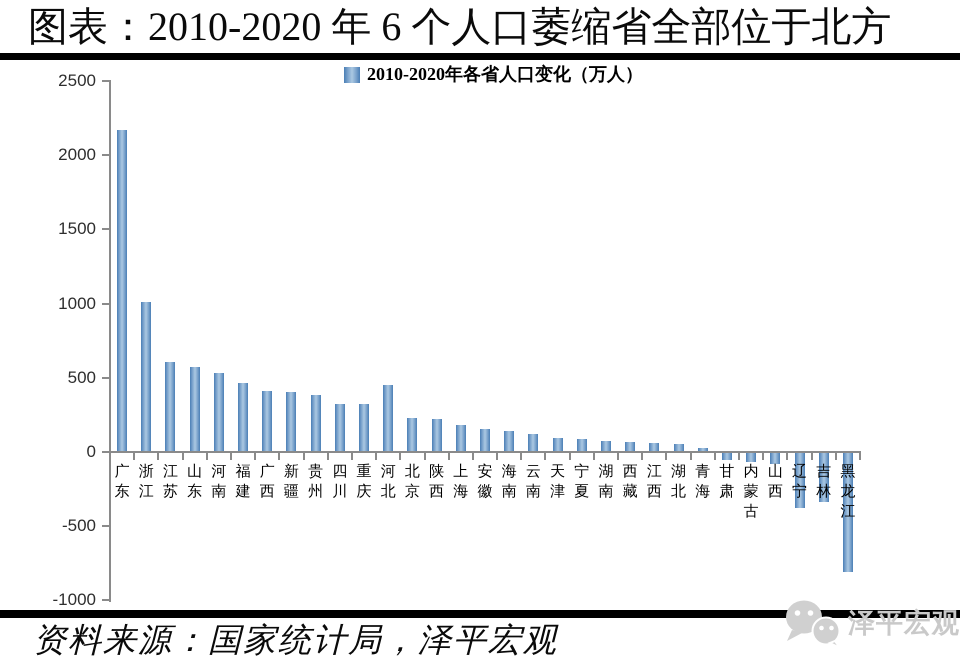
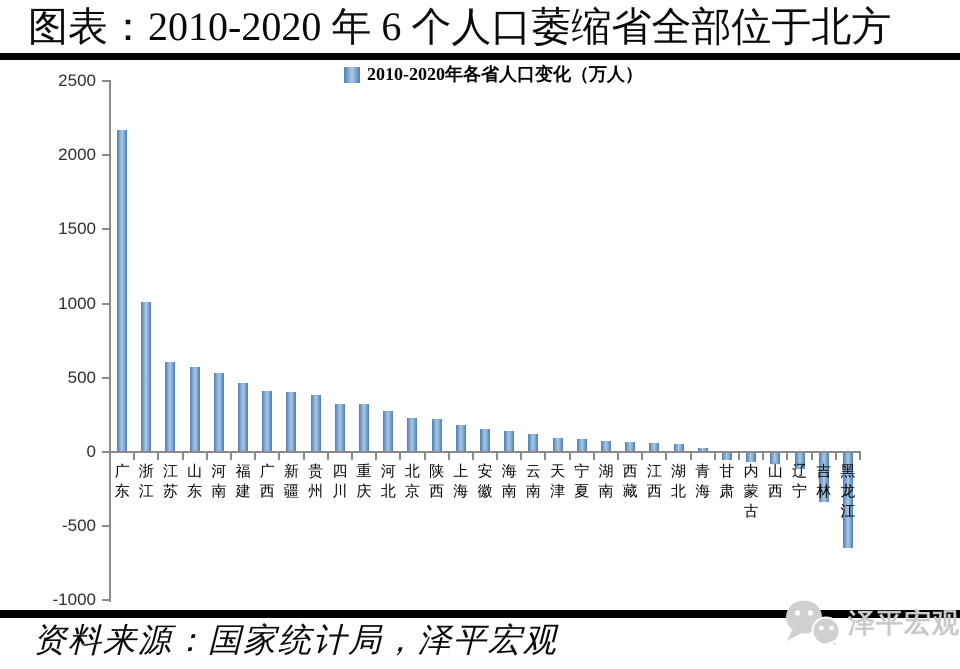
河北: 450 -> 280
辽宁: -380 -> -120
黑龙江: -810 -> -650
